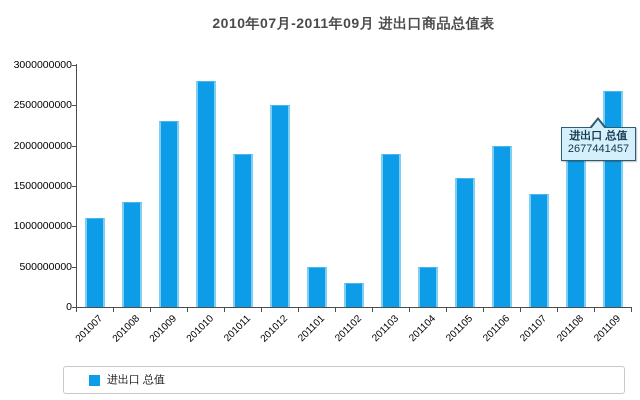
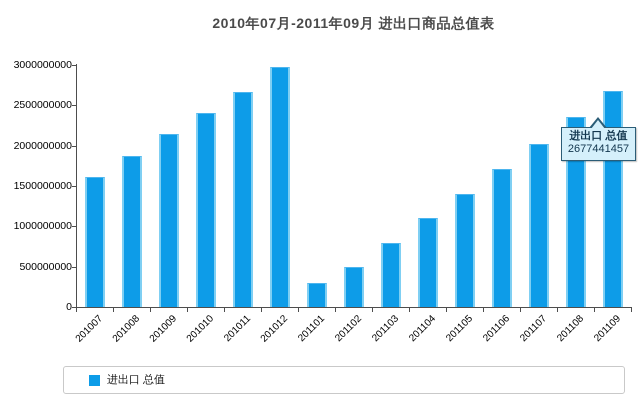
201007: 1100000000 -> 1600000000
201008: 1300000000 -> 1900000000
201009: 2300000000 -> 2100000000
201010: 2800000000 -> 2400000000
201011: 1900000000 -> 2700000000
201012: 2500000000 -> 3000000000
201101: 500000000 -> 300000000
201102: 300000000 -> 500000000
201103: 1900000000 -> 800000000
201104: 500000000 -> 1100000000
201105: 1600000000 -> 1400000000
201106: 2000000000 -> 1700000000
201107: 1400000000 -> 2000000000
201108: 1900000000 -> 2400000000
